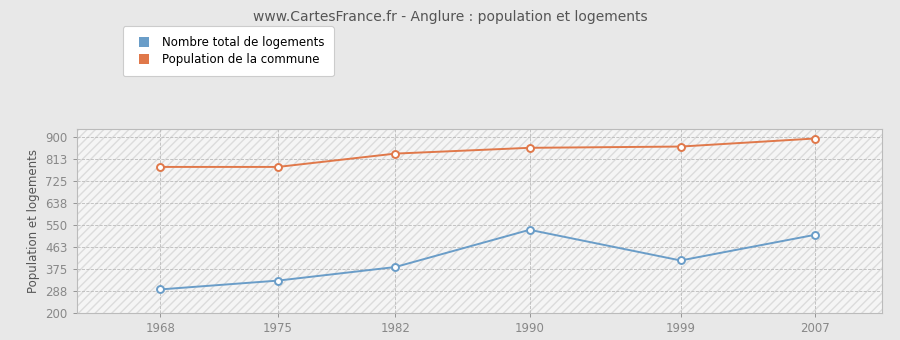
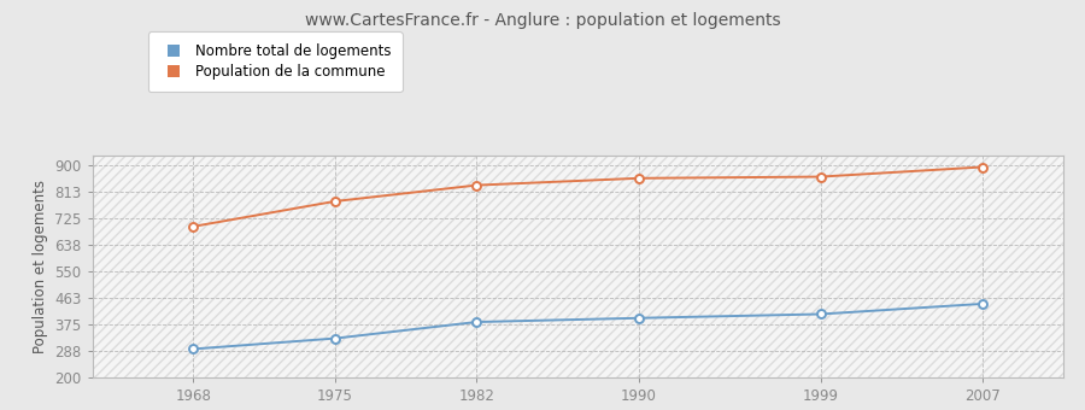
Population de la commune/1968: 780 -> 697
Nombre total de logements/1990: 530 -> 395
Nombre total de logements/2007: 510 -> 442
